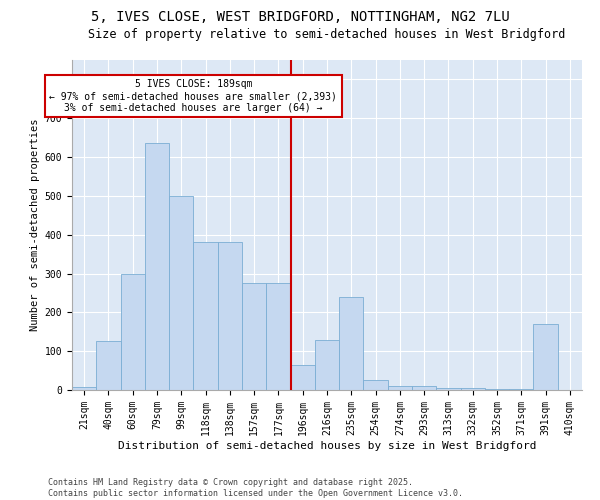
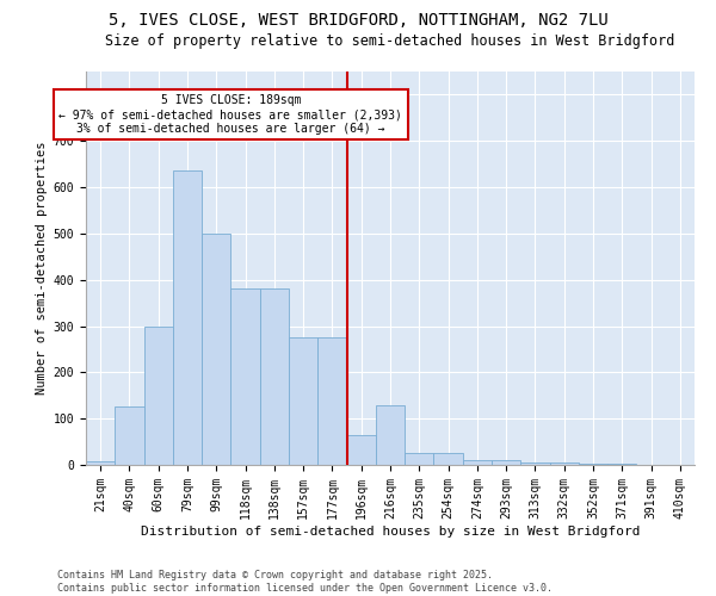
235sqm: 240 -> 25
391sqm: 170 -> 1
